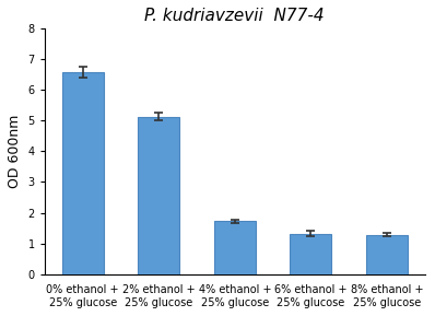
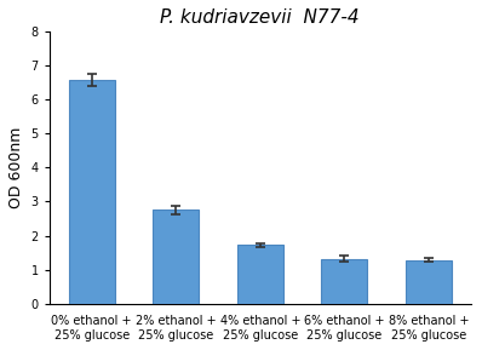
2% ethanol + 25% glucose: 5.12 -> 2.75
